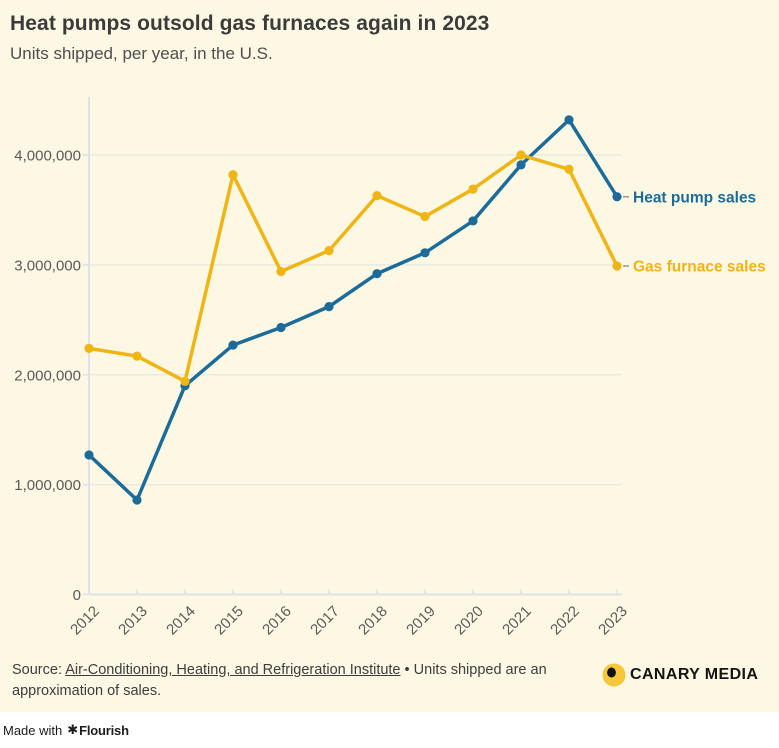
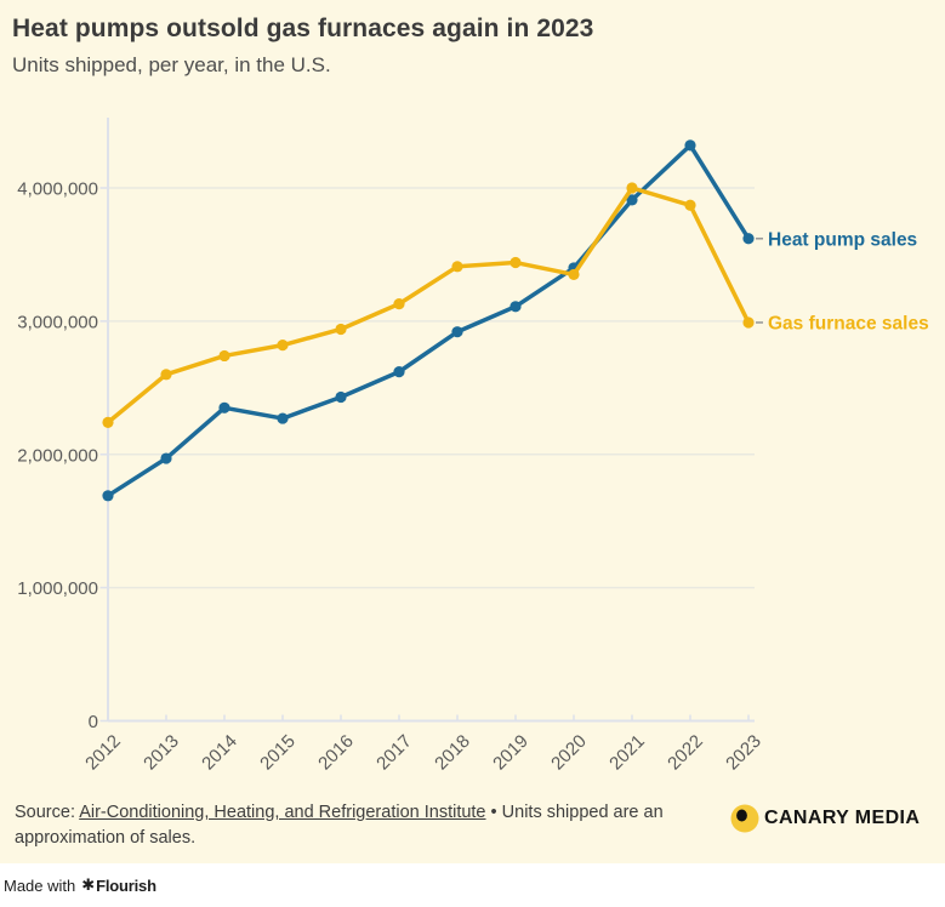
Heat pump sales/2012: 1270000 -> 1690000
Heat pump sales/2013: 860000 -> 1970000
Gas furnace sales/2013: 2170000 -> 2600000
Heat pump sales/2014: 1900000 -> 2350000
Gas furnace sales/2014: 1940000 -> 2740000
Gas furnace sales/2015: 3820000 -> 2820000
Gas furnace sales/2018: 3630000 -> 3410000
Gas furnace sales/2020: 3690000 -> 3350000
